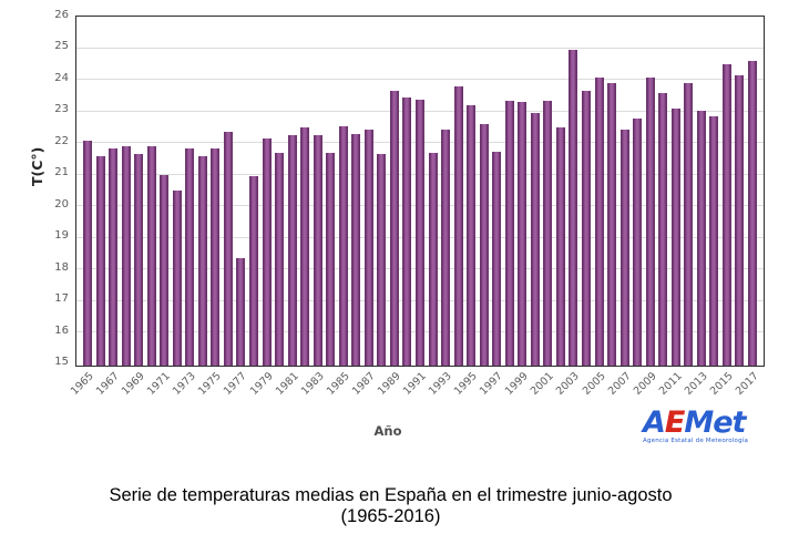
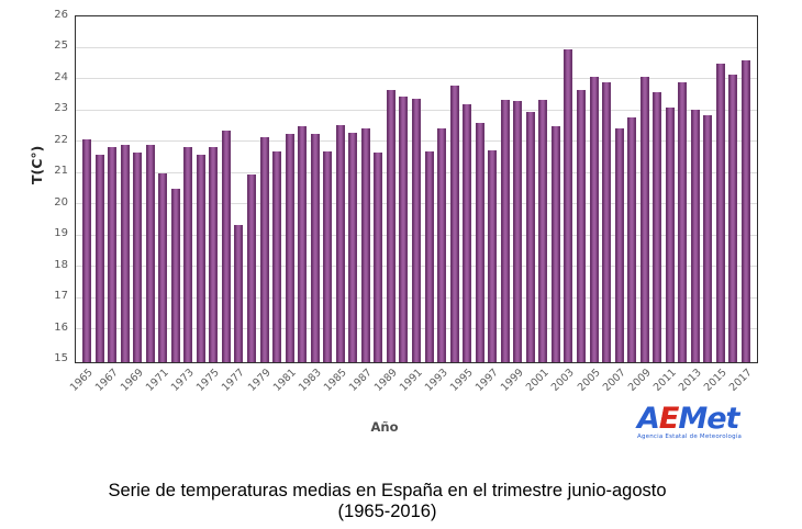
1977: 18.4 -> 19.4
